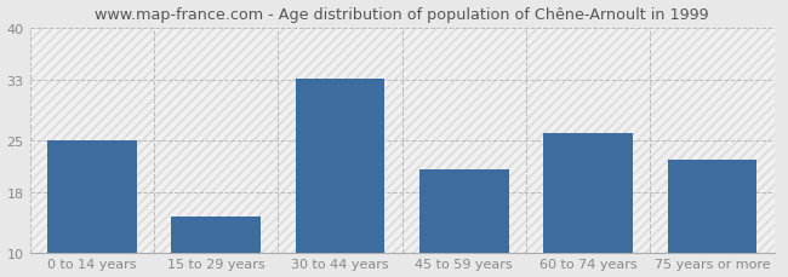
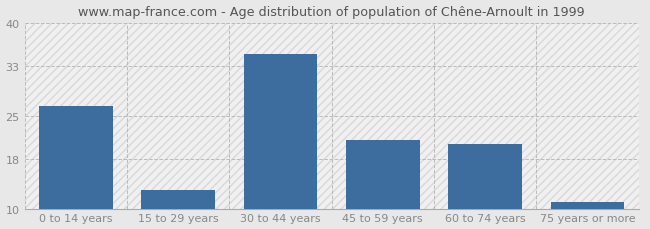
0 to 14 years: 25.0 -> 26.5
15 to 29 years: 14.8 -> 13.0
30 to 44 years: 33.2 -> 35.0
60 to 74 years: 26.0 -> 20.5
75 years or more: 22.4 -> 11.0
